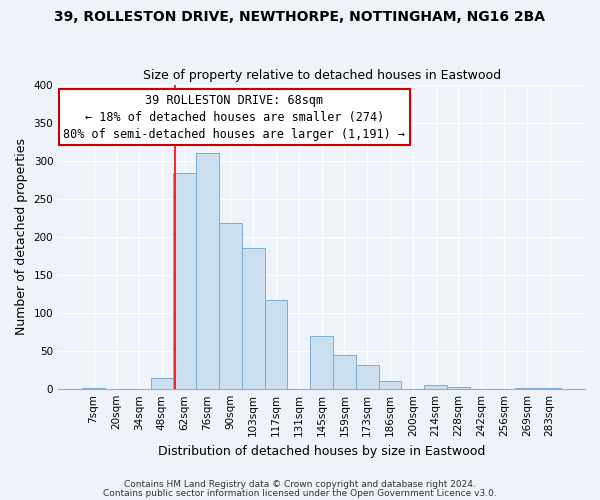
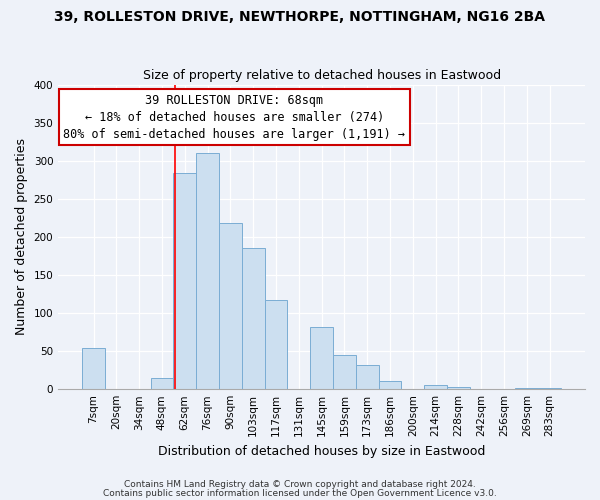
7sqm: 2 -> 54
145sqm: 70 -> 82
